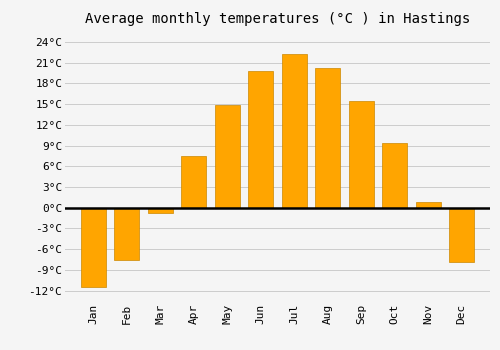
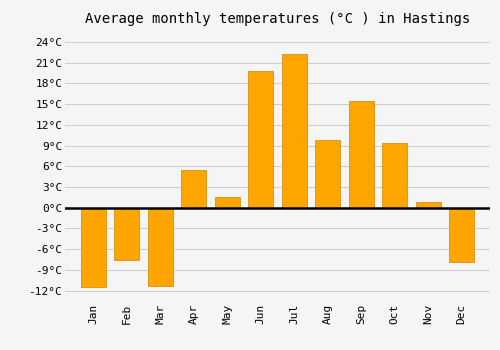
Mar: -0.7°C -> -11.4°C
Apr: 7.5°C -> 5.4°C
May: 14.8°C -> 1.6°C
Aug: 20.2°C -> 9.8°C
